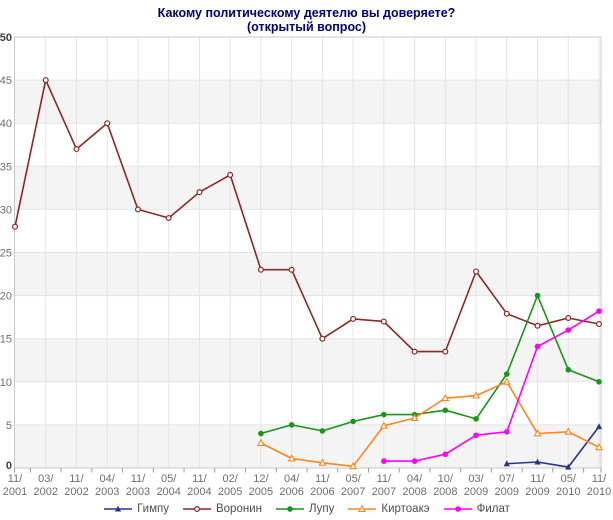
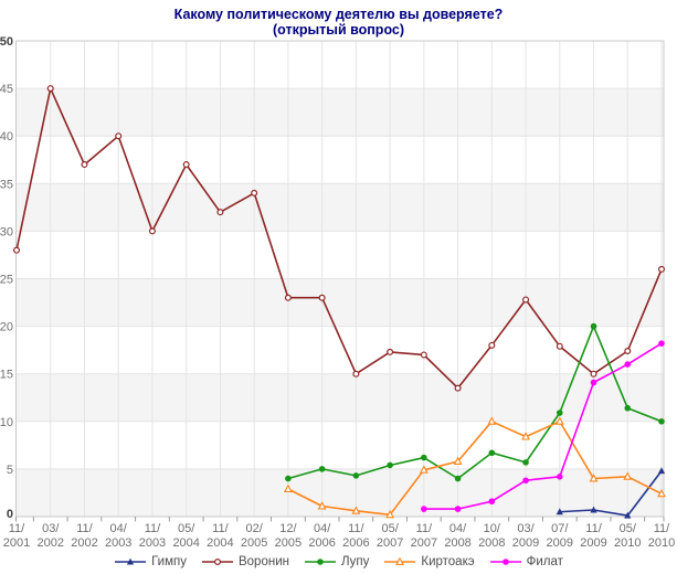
Воронин/05/2004: 29 -> 37
Лупу/04/2008: 6 -> 4
Воронин/10/2008: 14 -> 18
Киртоакэ/10/2008: 8 -> 10
Воронин/11/2009: 16 -> 15
Воронин/11/2010: 17 -> 26
